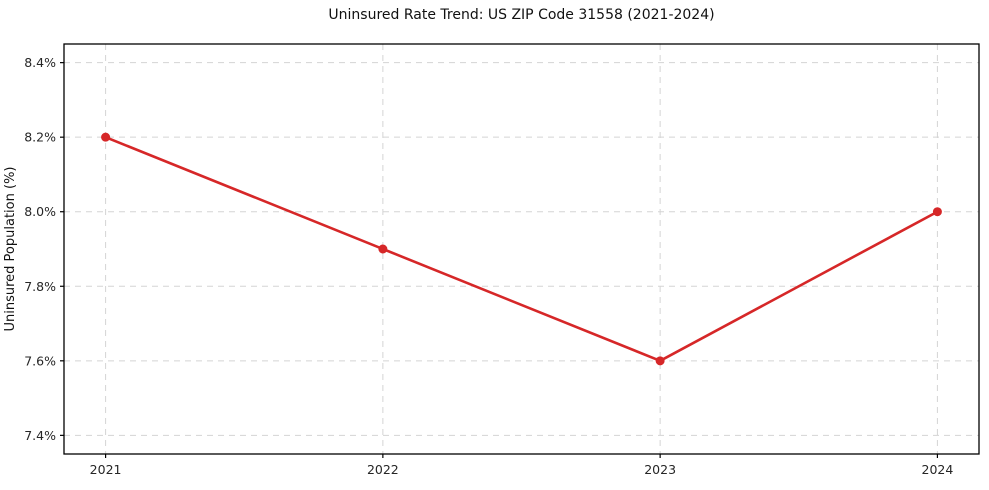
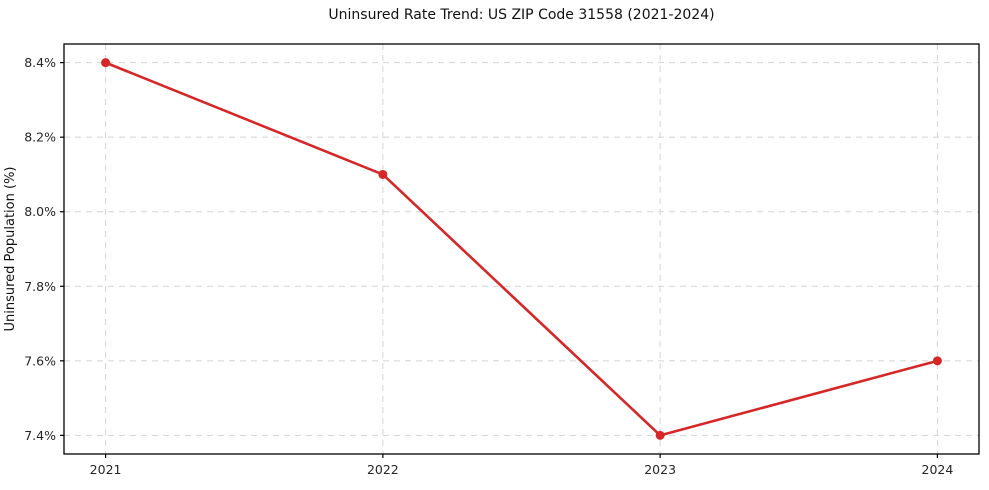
2021: 8.2% -> 8.4%
2022: 7.9% -> 8.1%
2023: 7.6% -> 7.4%
2024: 8.0% -> 7.6%
